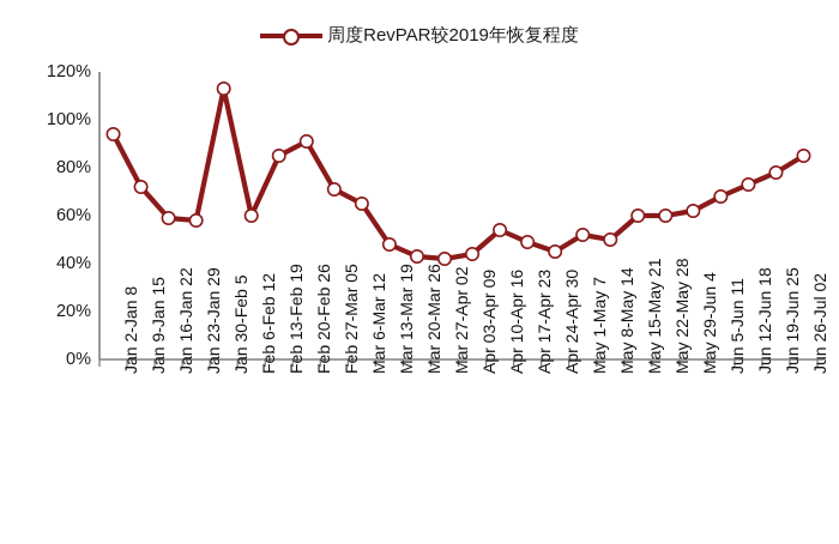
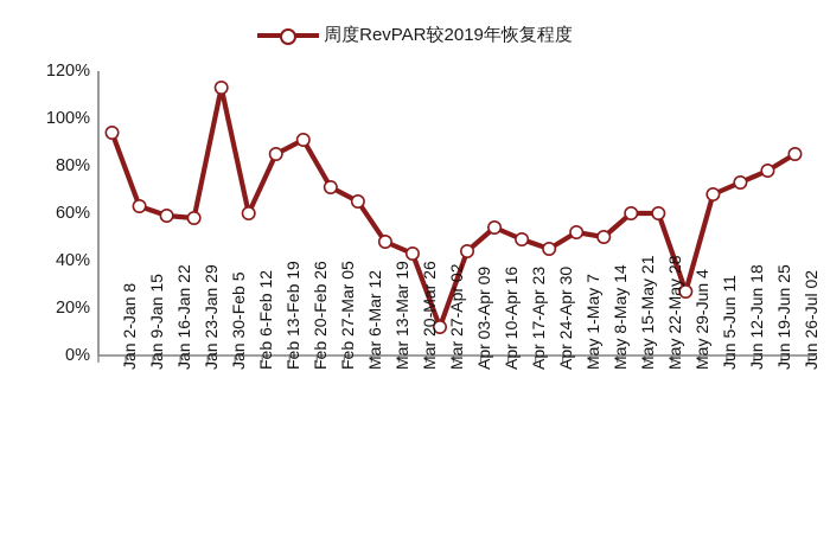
Jan 9-Jan 15: 72% -> 63%
Mar 27-Apr 02: 42% -> 12%
May 29-Jun 4: 62% -> 27%
